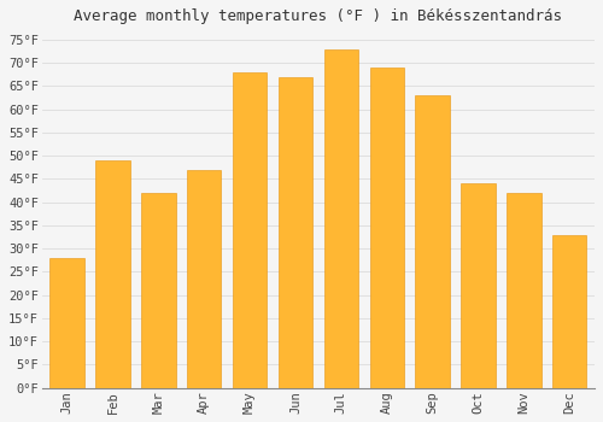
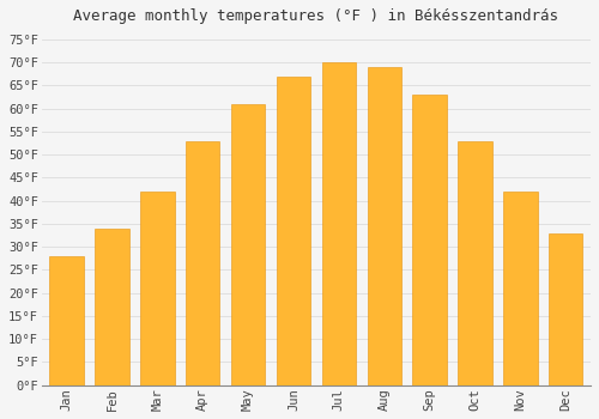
Feb: 49°F -> 34°F
Apr: 47°F -> 53°F
May: 68°F -> 61°F
Jul: 73°F -> 70°F
Oct: 44°F -> 53°F
